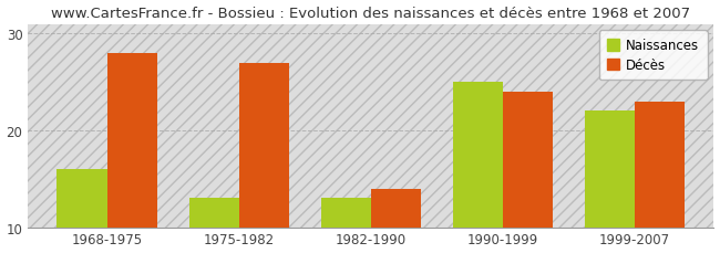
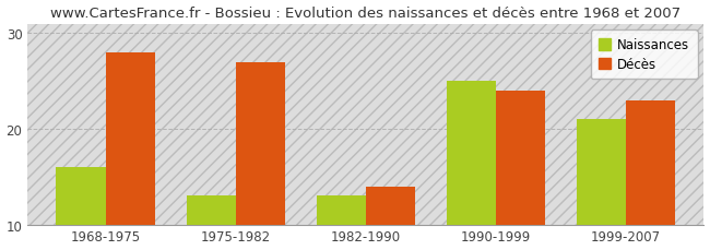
Naissances/1999-2007: 22 -> 21
